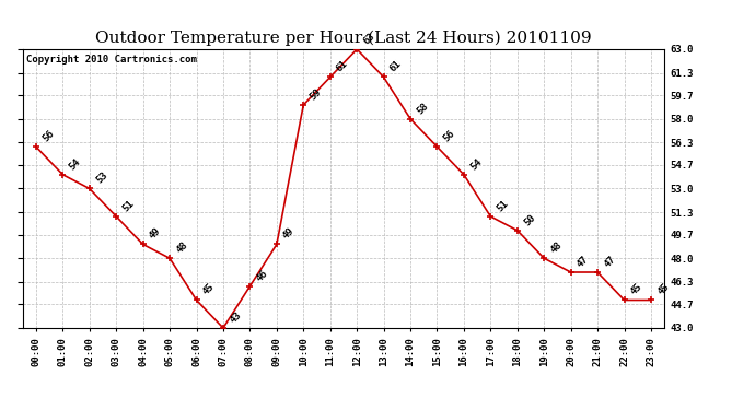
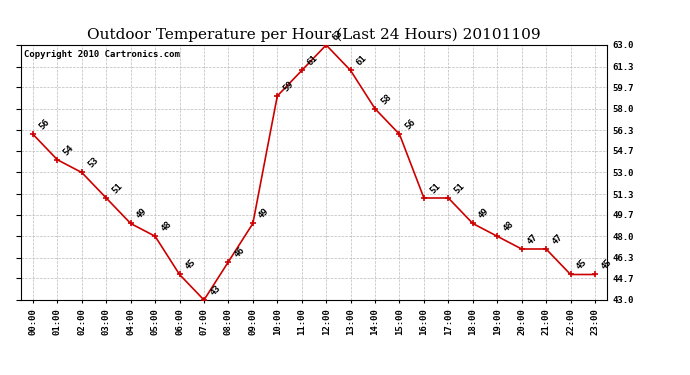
16:00: 54 -> 51
18:00: 50 -> 49
